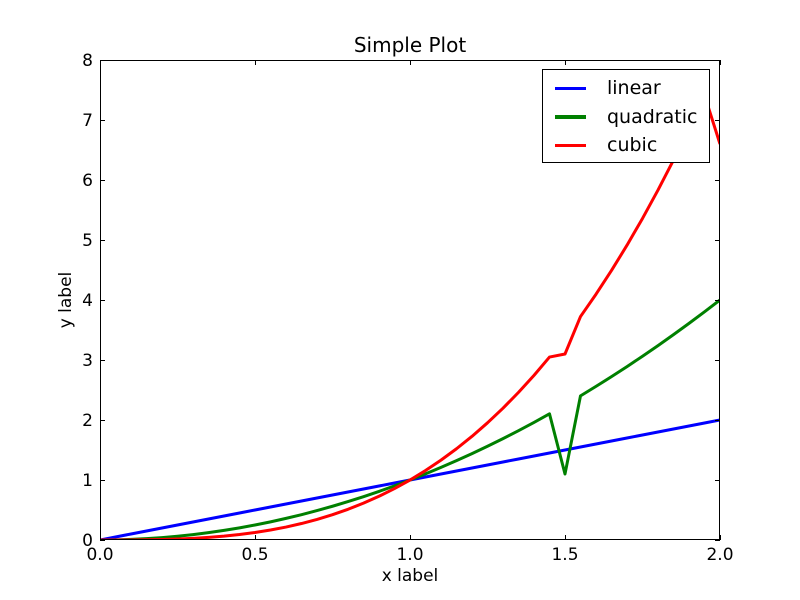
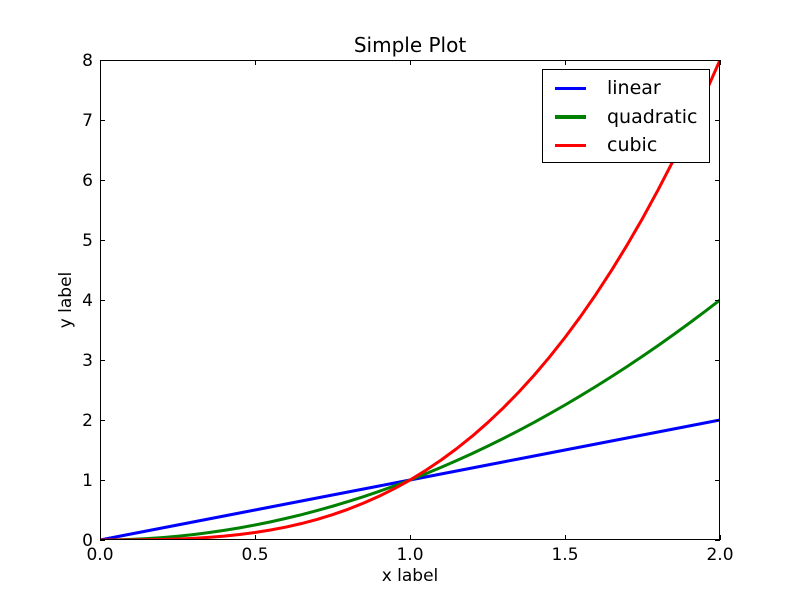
quadratic/1.5: 1.1 -> 2.2
cubic/1.5: 3.1 -> 3.4
cubic/2: 6.6 -> 8.0
